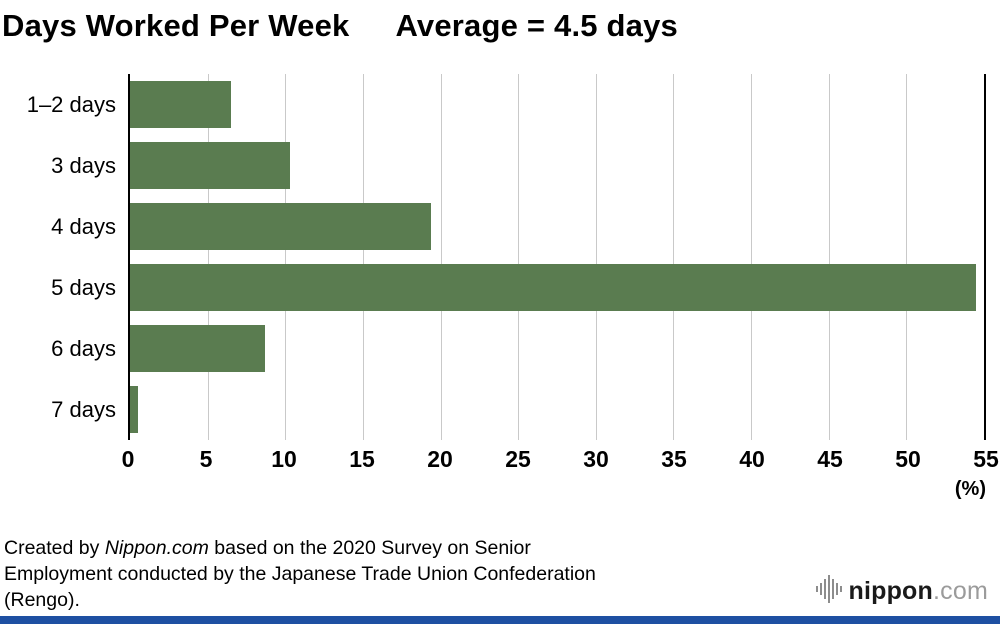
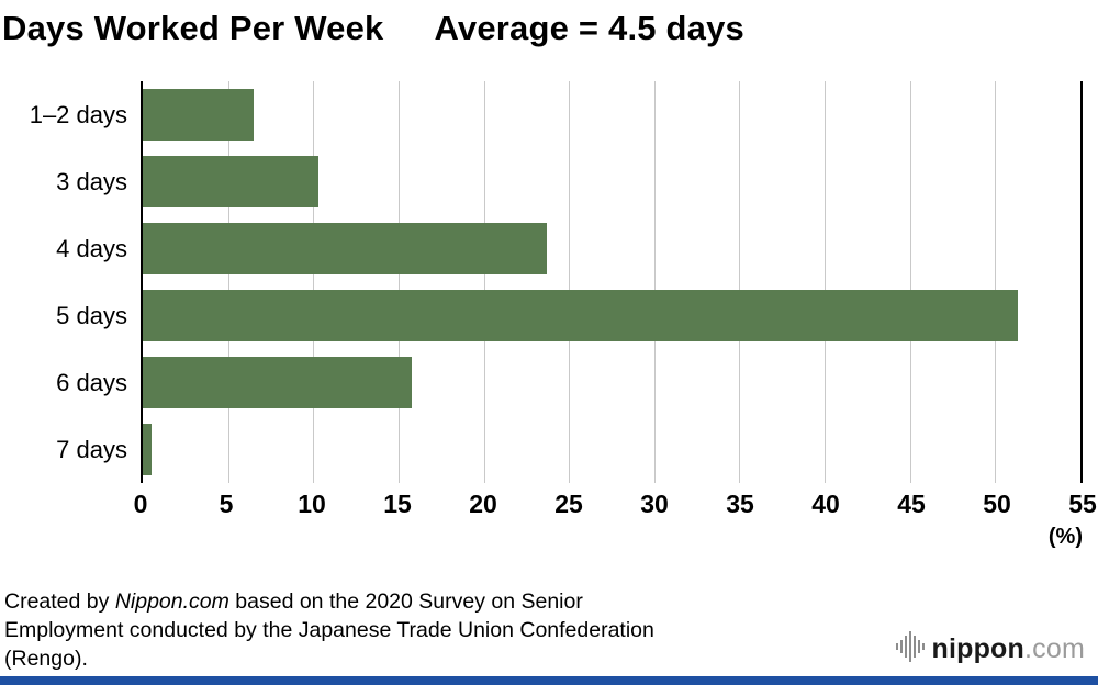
4 days: 19.4 -> 23.7
5 days: 54.5 -> 51.3
6 days: 8.7 -> 15.8
